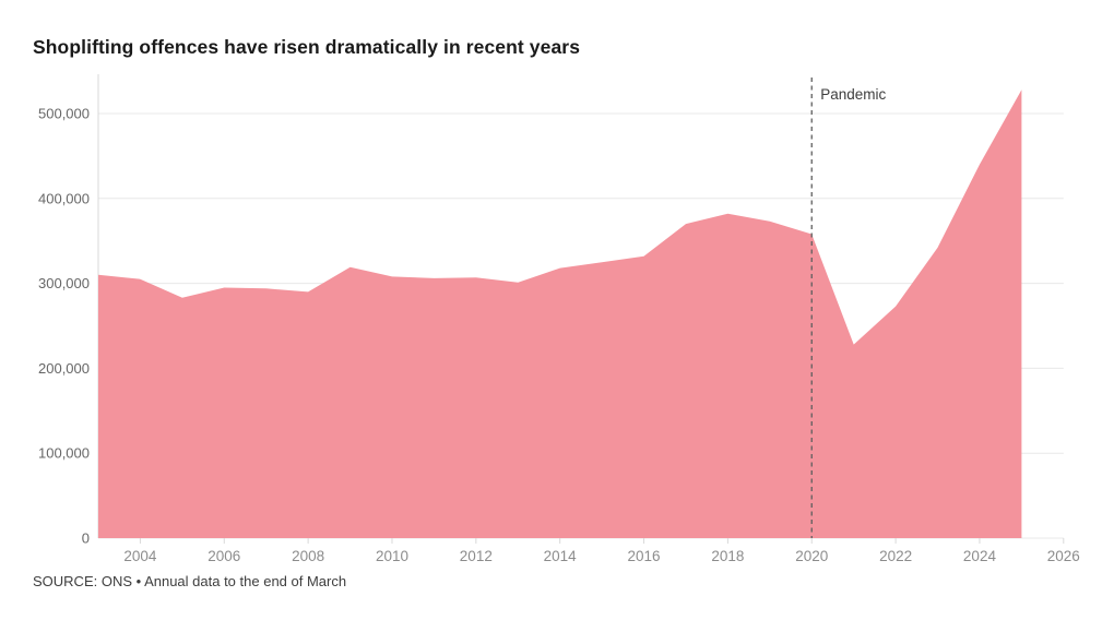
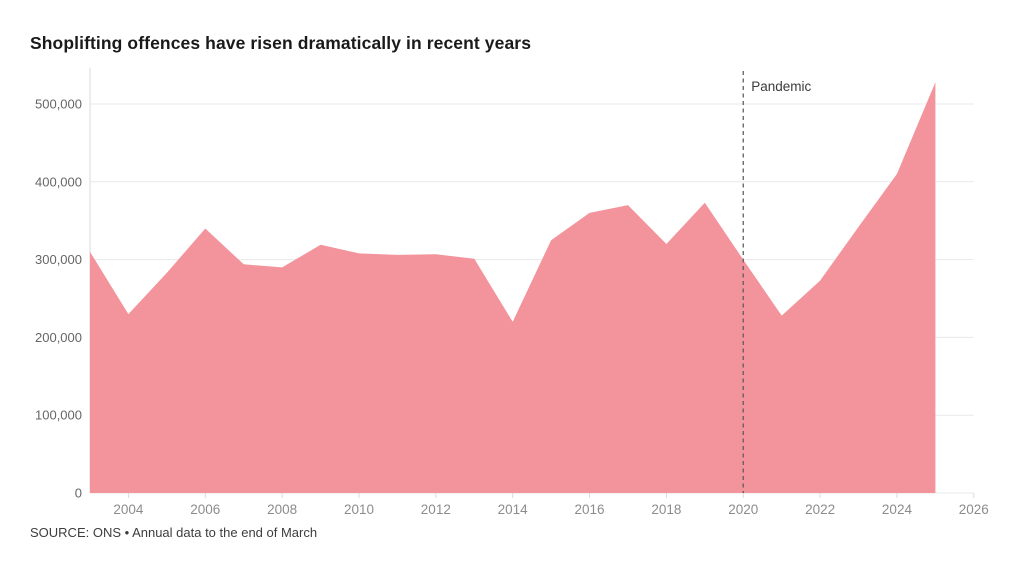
2004: 300000 -> 230000
2006: 300000 -> 340000
2014: 320000 -> 220000
2016: 330000 -> 360000
2018: 380000 -> 320000
2020: 360000 -> 300000
2024: 440000 -> 410000
